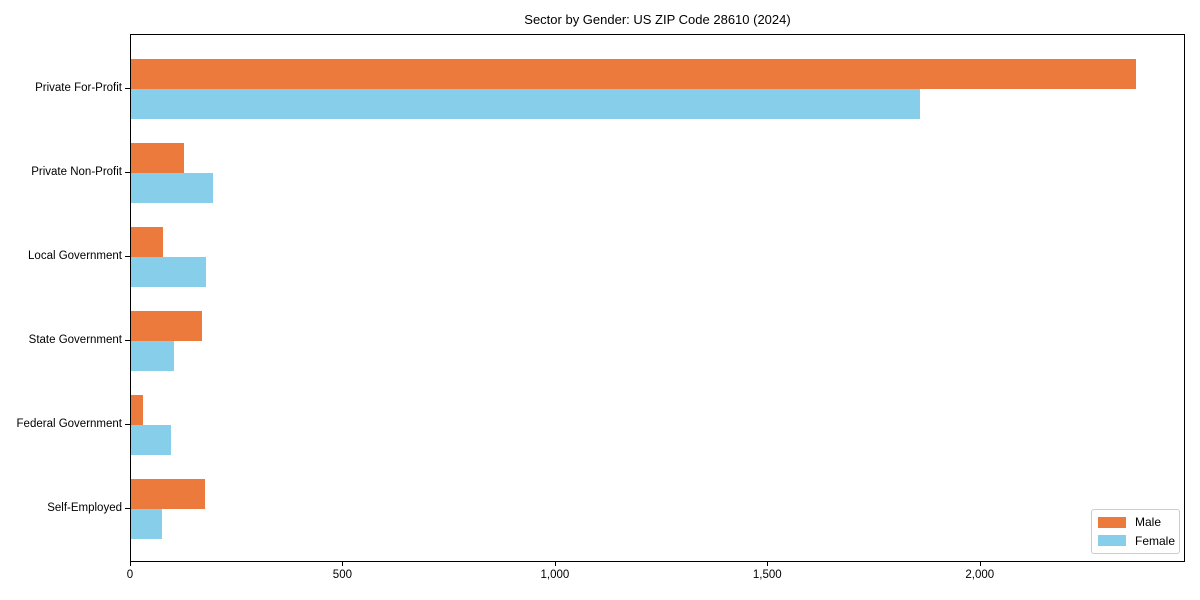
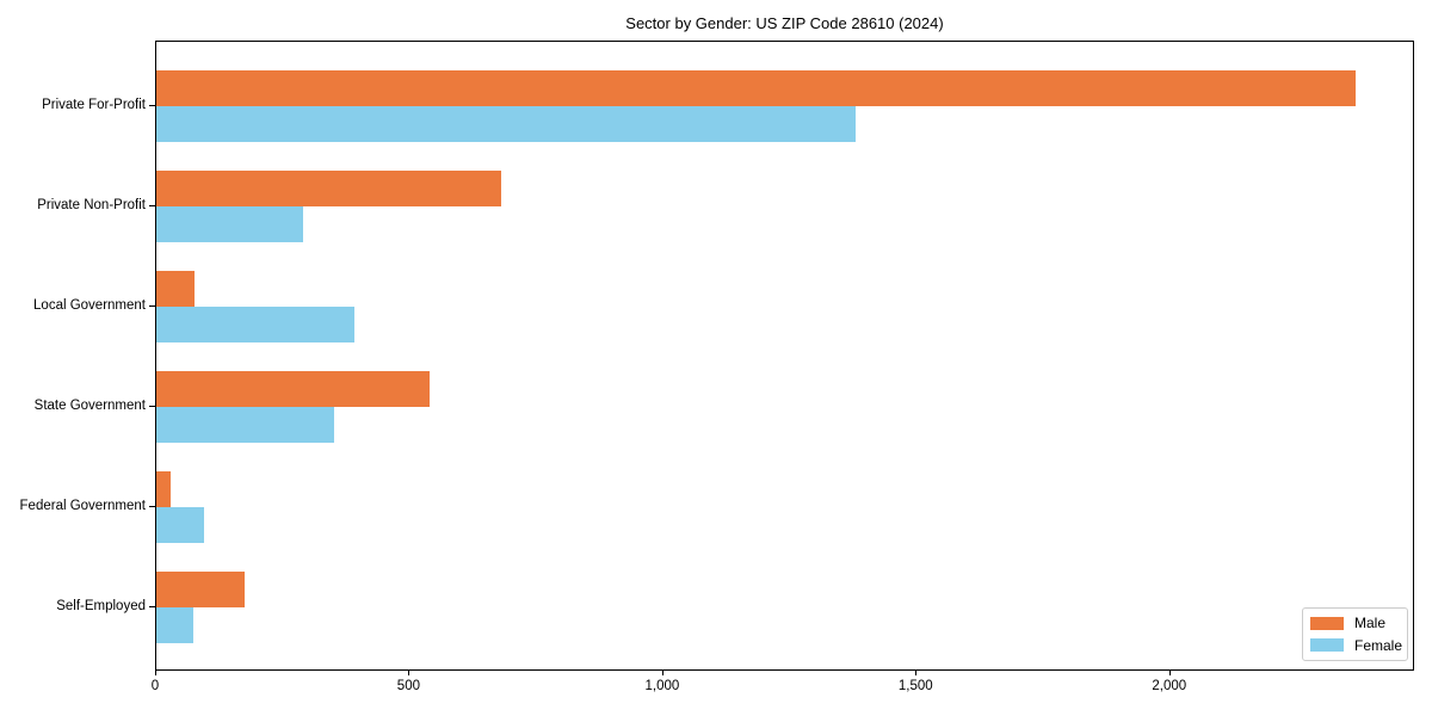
Female/Private For-Profit: 1860 -> 1380
Male/Private Non-Profit: 120 -> 680
Female/Private Non-Profit: 190 -> 290
Female/Local Government: 180 -> 390
Male/State Government: 170 -> 540
Female/State Government: 100 -> 350
